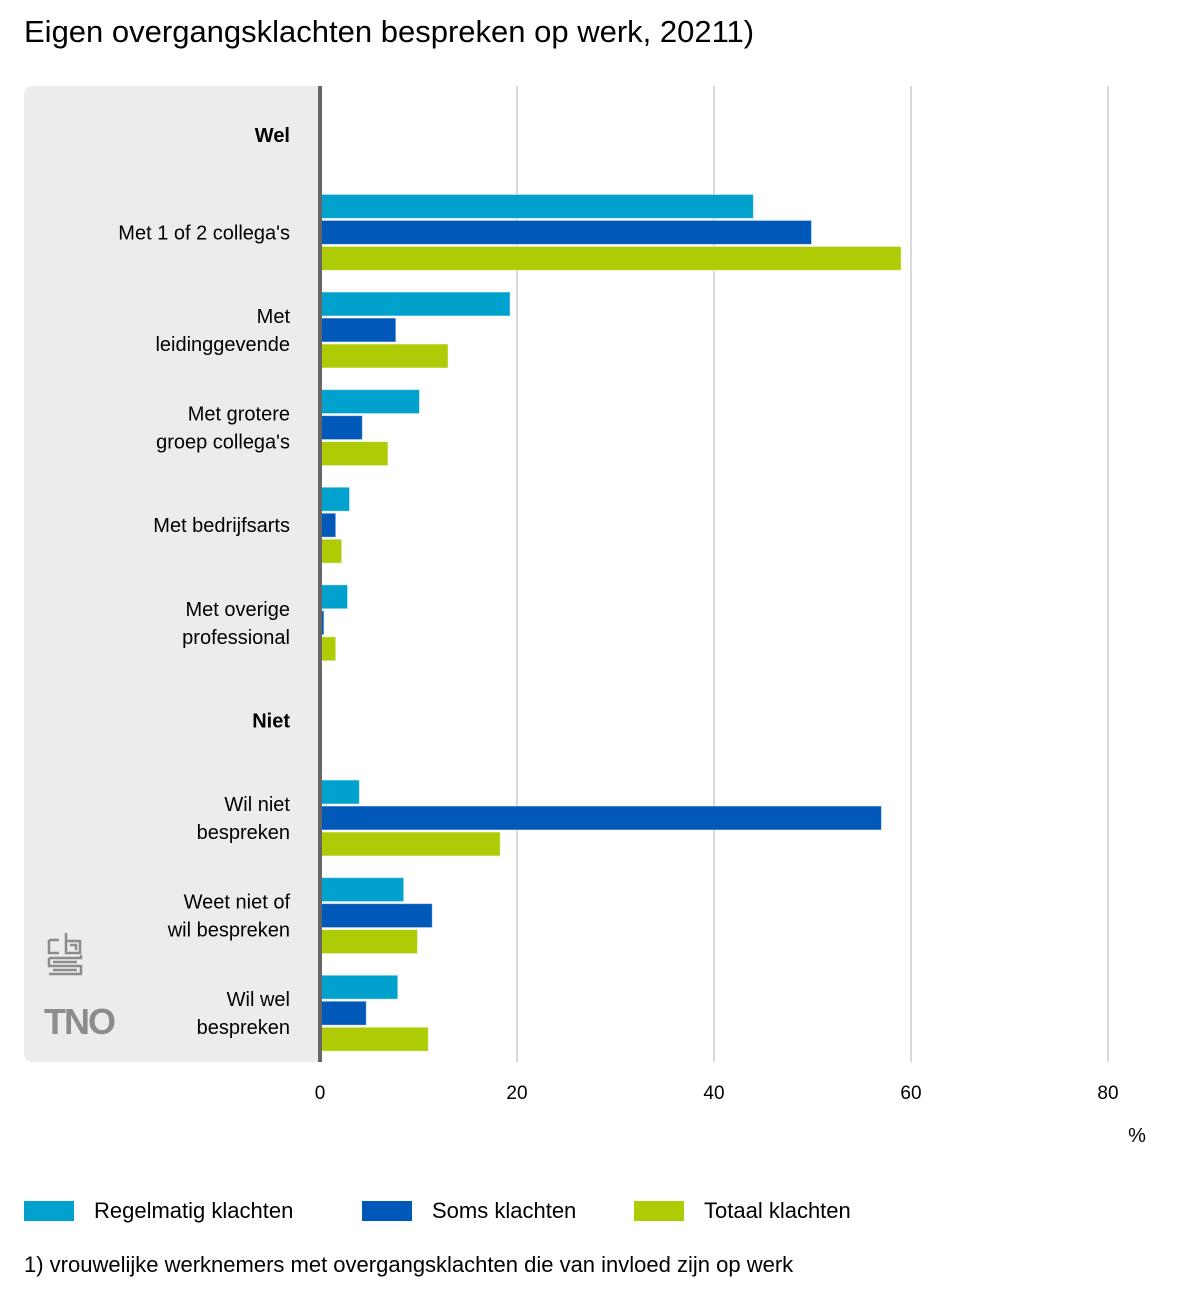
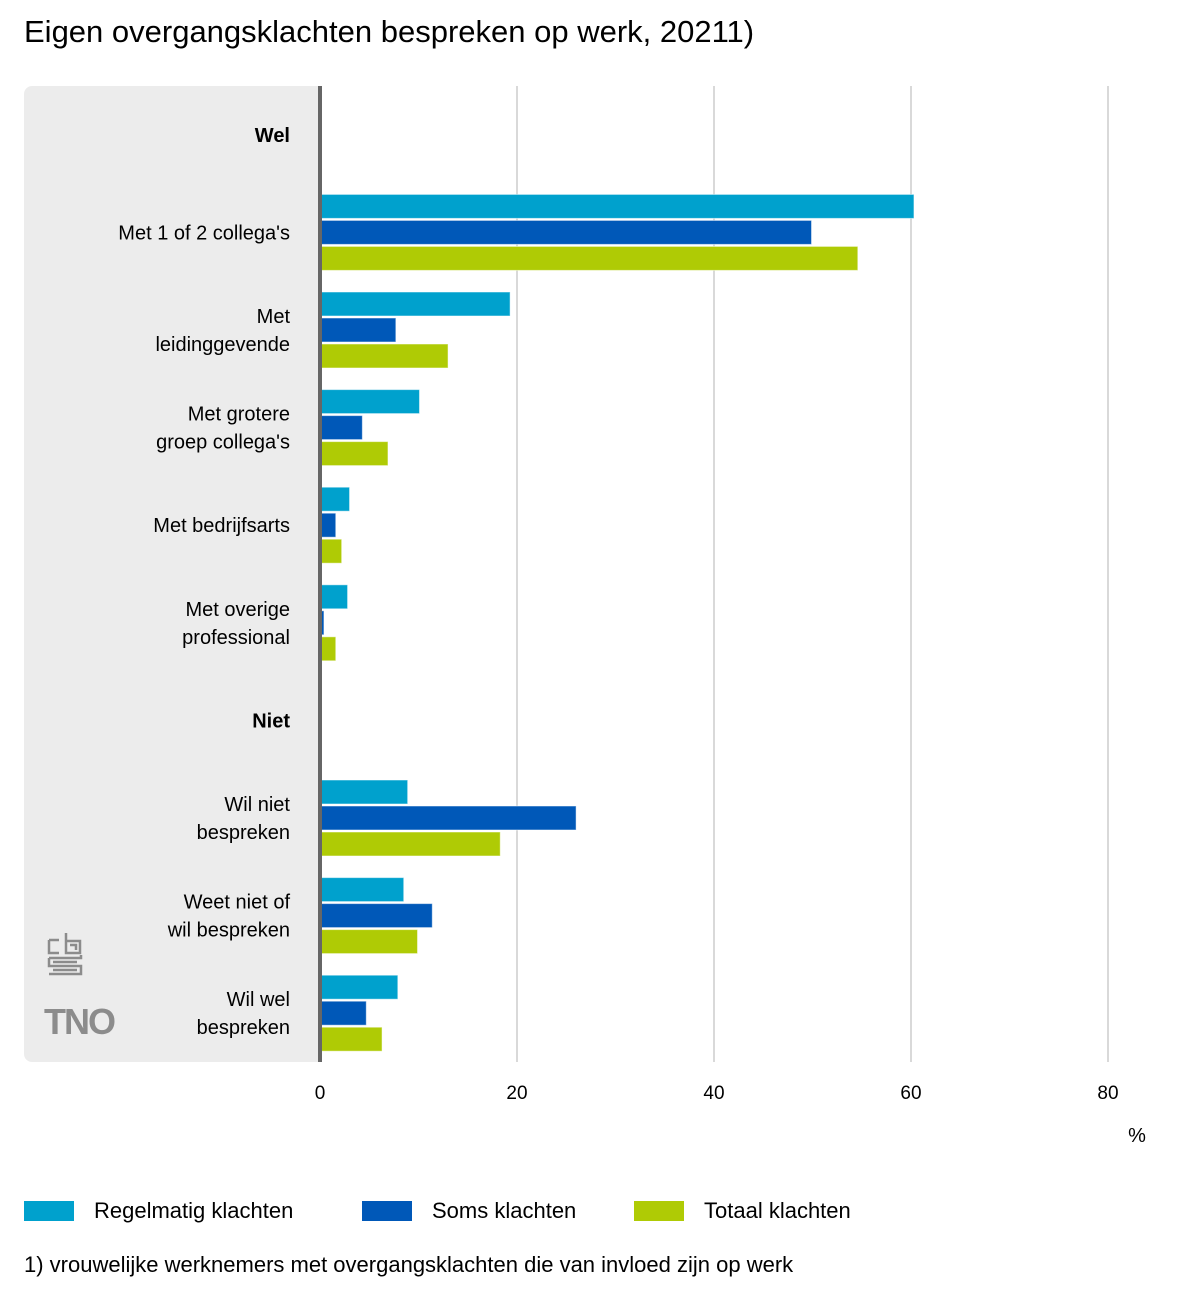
Regelmatig klachten/Met 1 of 2 collega's: 44 -> 60
Totaal klachten/Met 1 of 2 collega's: 59 -> 55
Regelmatig klachten/Wil niet bespreken: 4 -> 9
Soms klachten/Wil niet bespreken: 57 -> 26
Totaal klachten/Wil wel bespreken: 11 -> 6
